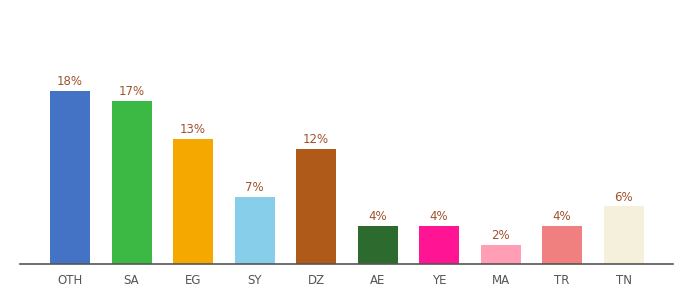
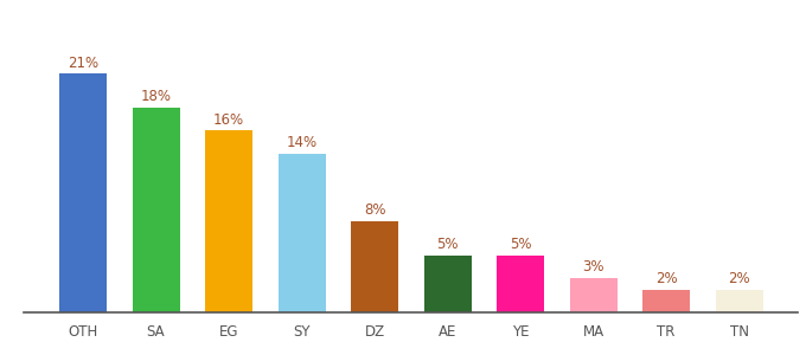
OTH: 18% -> 21%
SA: 17% -> 18%
EG: 13% -> 16%
SY: 7% -> 14%
DZ: 12% -> 8%
AE: 4% -> 5%
YE: 4% -> 5%
MA: 2% -> 3%
TR: 4% -> 2%
TN: 6% -> 2%
